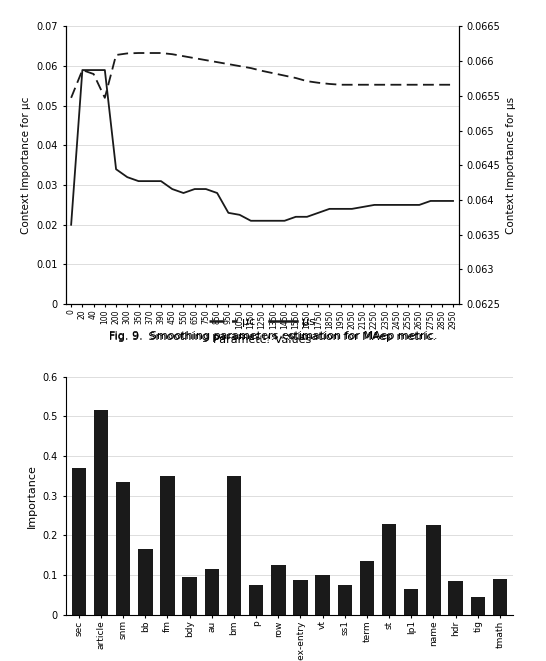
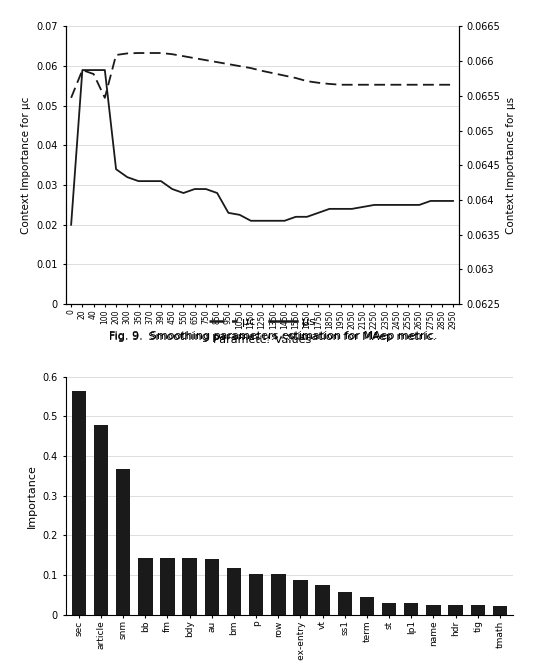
sec: 0.370 -> 0.565
article: 0.515 -> 0.478
snm: 0.335 -> 0.368
bb: 0.165 -> 0.143
fm: 0.350 -> 0.142
bdy: 0.095 -> 0.142
au: 0.115 -> 0.140
bm: 0.350 -> 0.118
p: 0.075 -> 0.102
row: 0.125 -> 0.102
vt: 0.100 -> 0.074
ss1: 0.075 -> 0.057
term: 0.135 -> 0.045
st: 0.230 -> 0.030
lp1: 0.065 -> 0.029
name: 0.225 -> 0.025
hdr: 0.085 -> 0.025
tig: 0.045 -> 0.025
tmath: 0.090 -> 0.022
